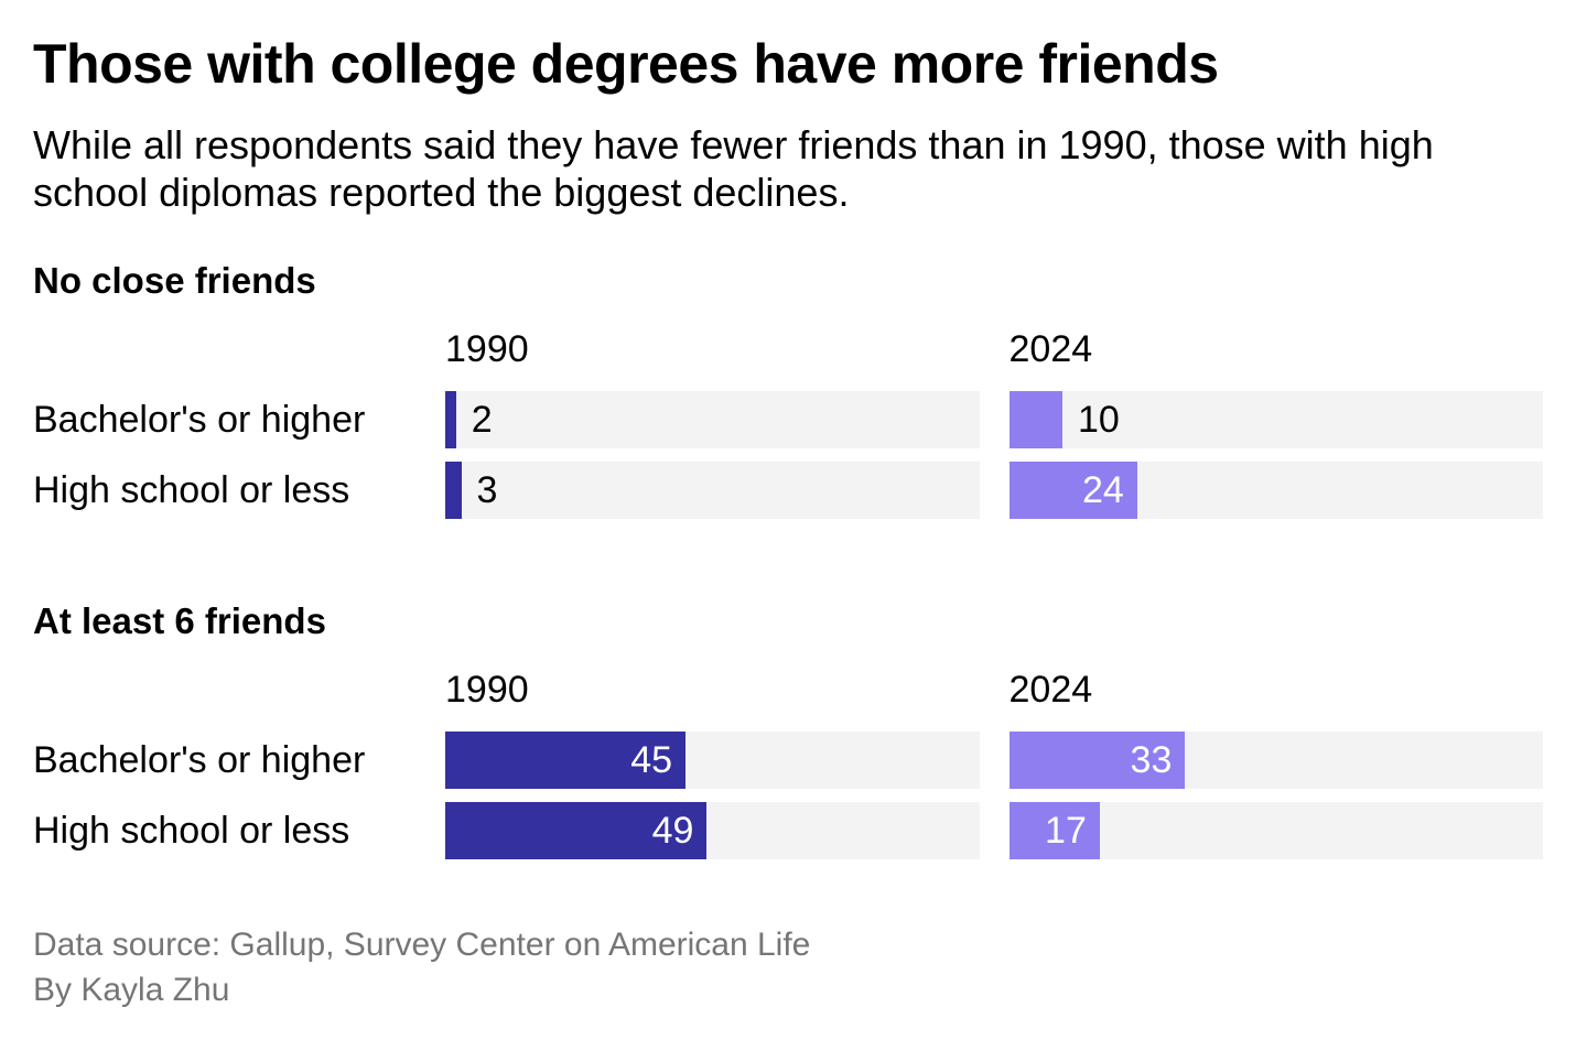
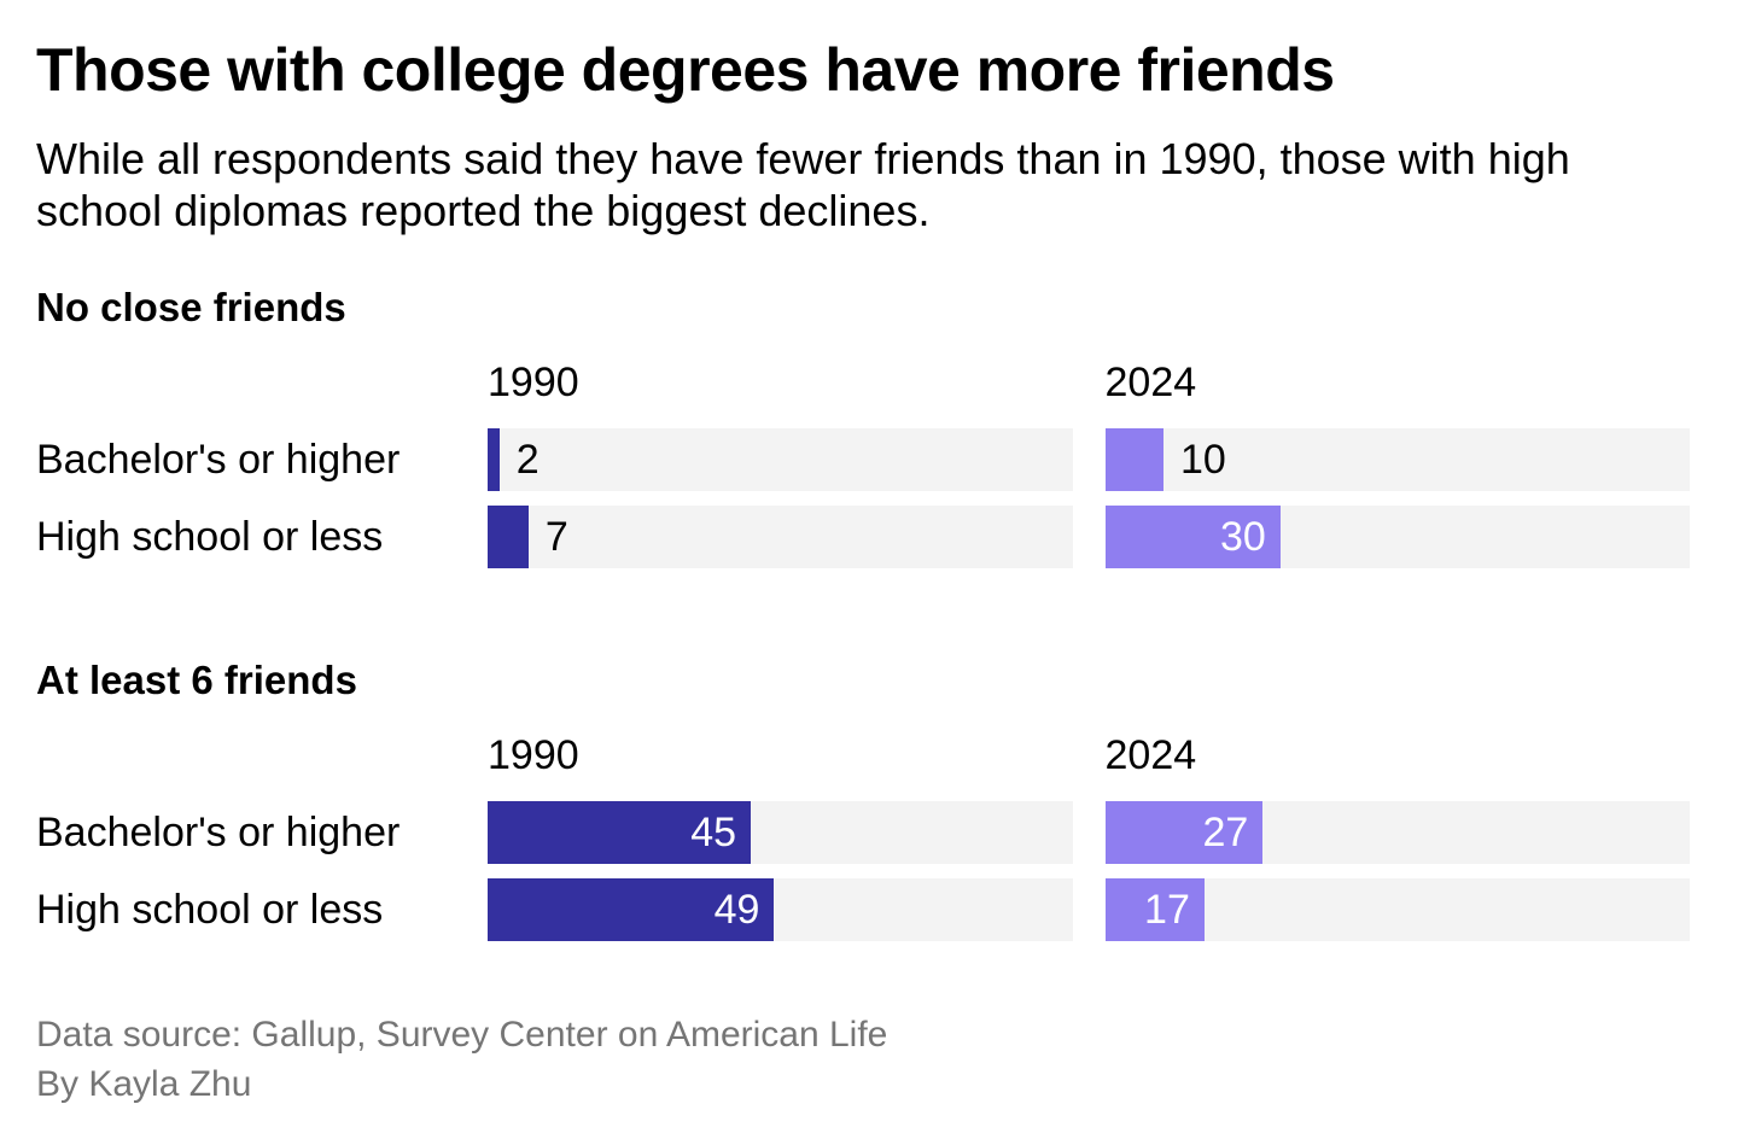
No close friends/1990/High school or less: 3 -> 7
No close friends/2024/High school or less: 24 -> 30
At least 6 friends/2024/Bachelor's or higher: 33 -> 27
